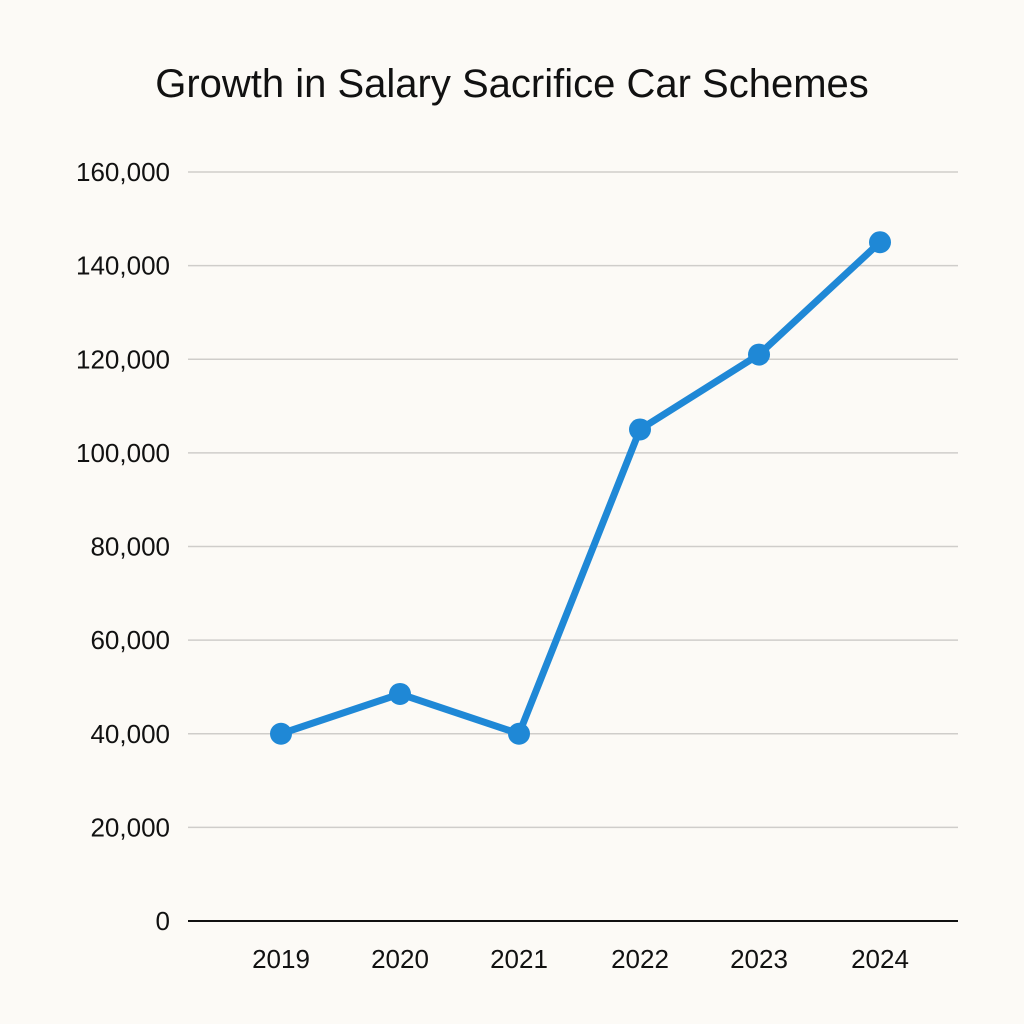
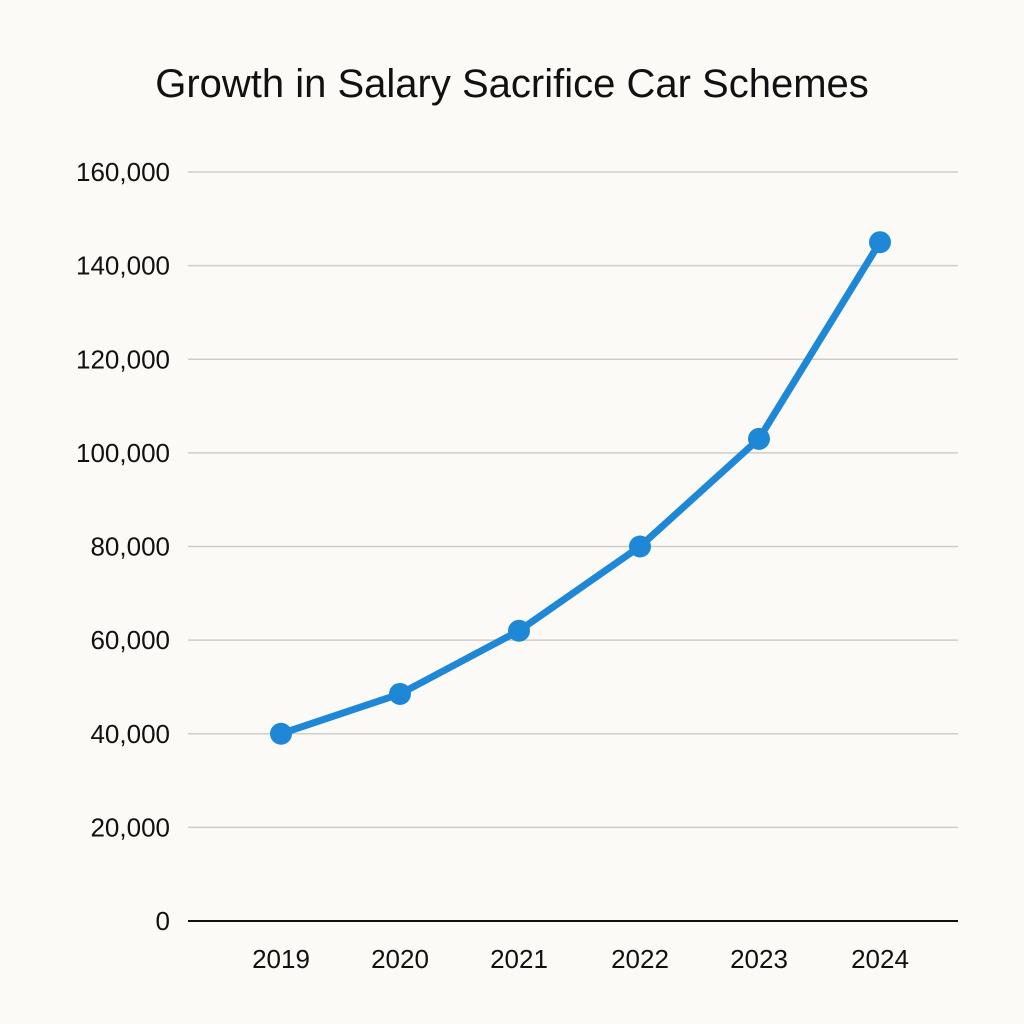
2021: 40000 -> 62000
2022: 105000 -> 80000
2023: 121000 -> 103000
